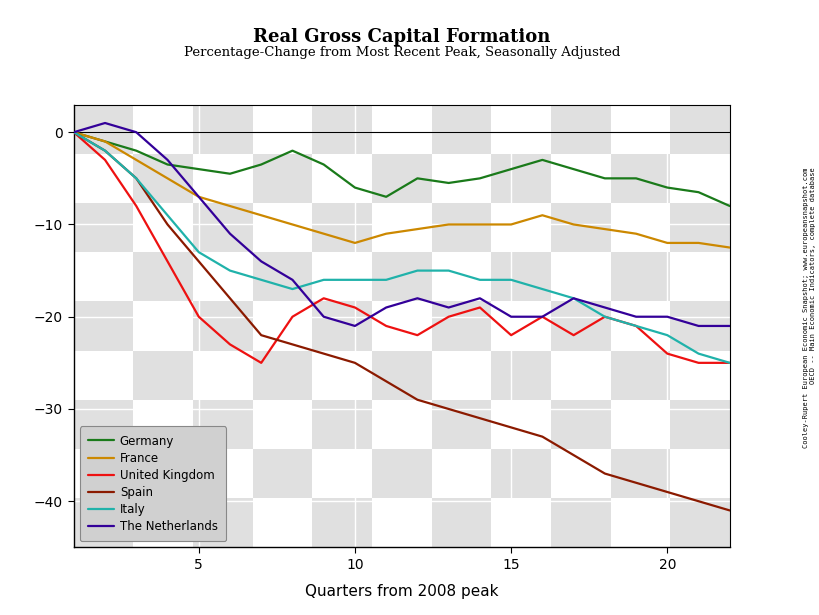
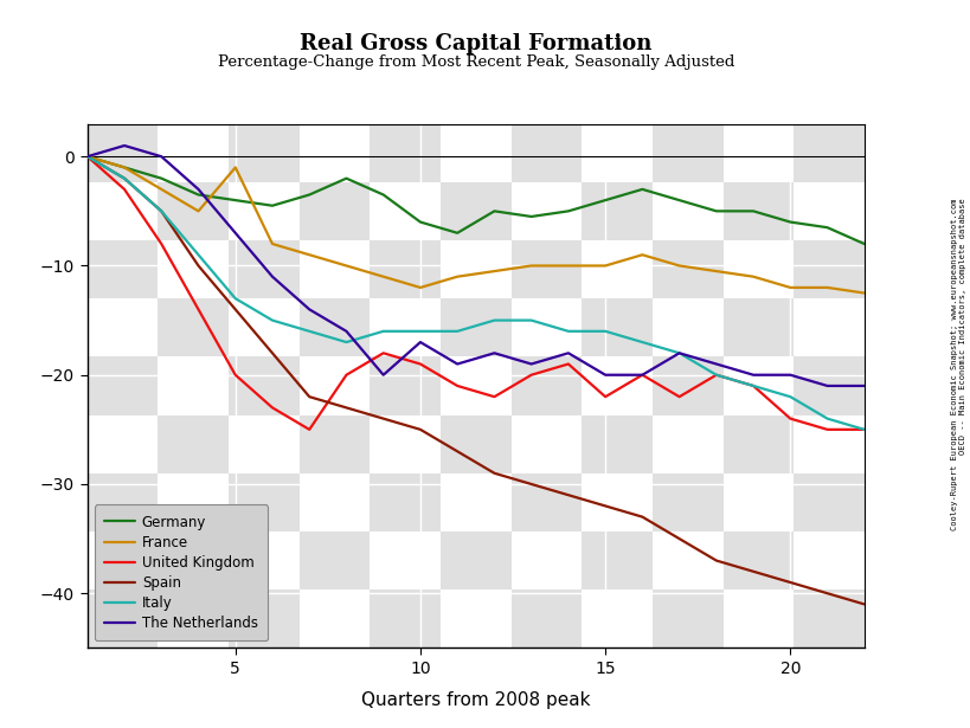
France/5: -7.0 -> -1.0
The Netherlands/10: -21 -> -17
